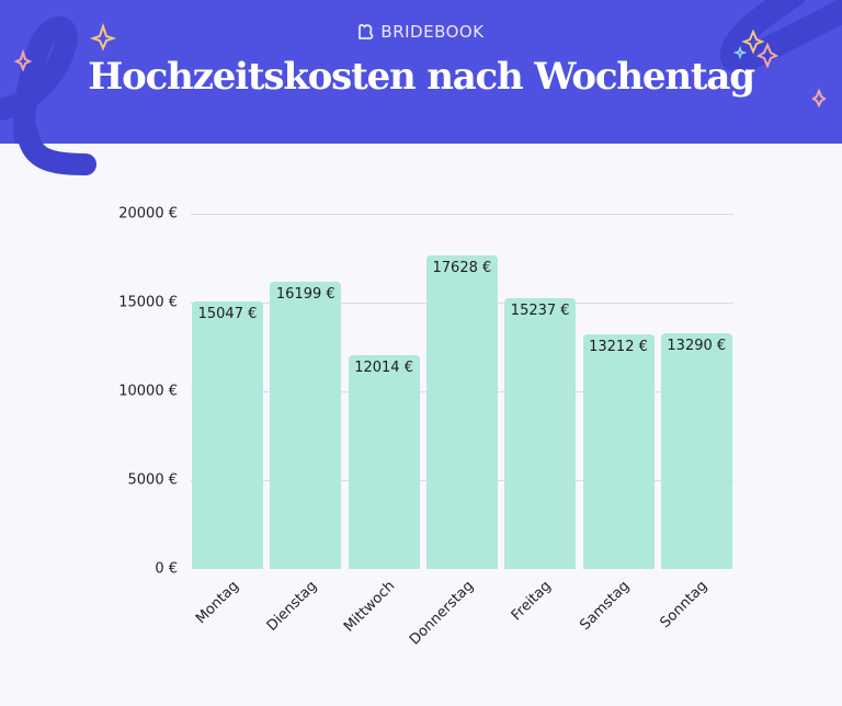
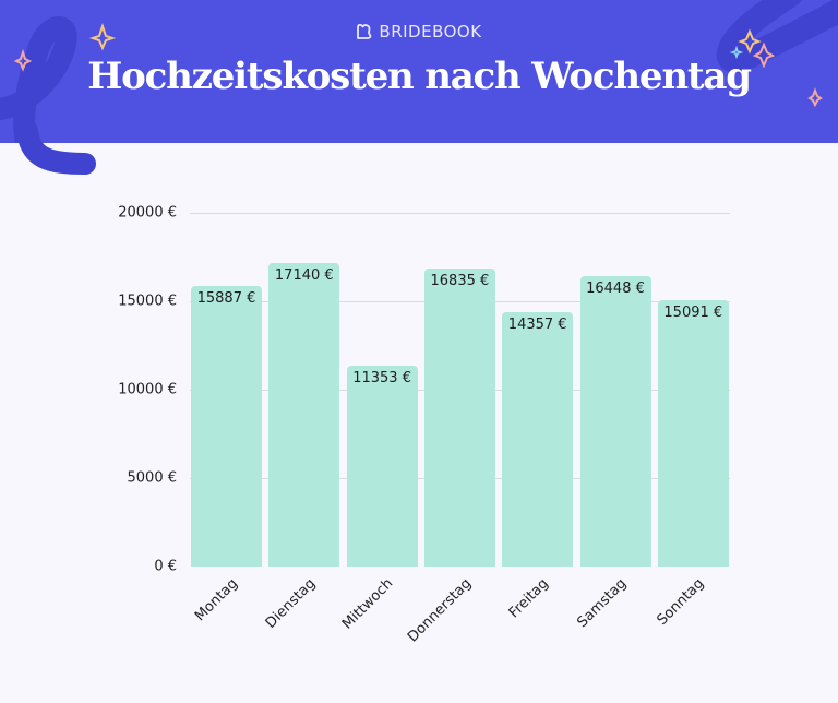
Montag: 15047 -> 15887
Dienstag: 16199 -> 17140
Mittwoch: 12014 -> 11353
Donnerstag: 17628 -> 16835
Freitag: 15237 -> 14357
Samstag: 13212 -> 16448
Sonntag: 13290 -> 15091
